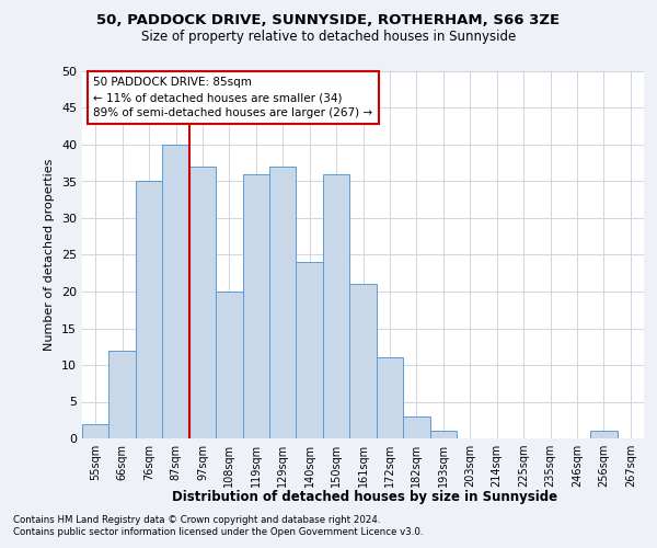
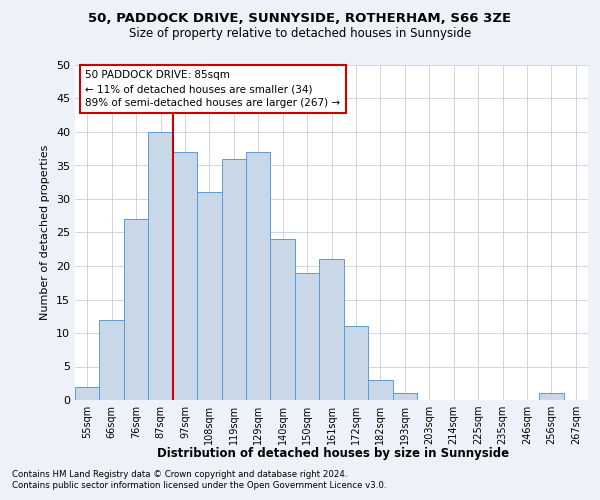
76sqm: 35 -> 27
108sqm: 20 -> 31
150sqm: 36 -> 19
